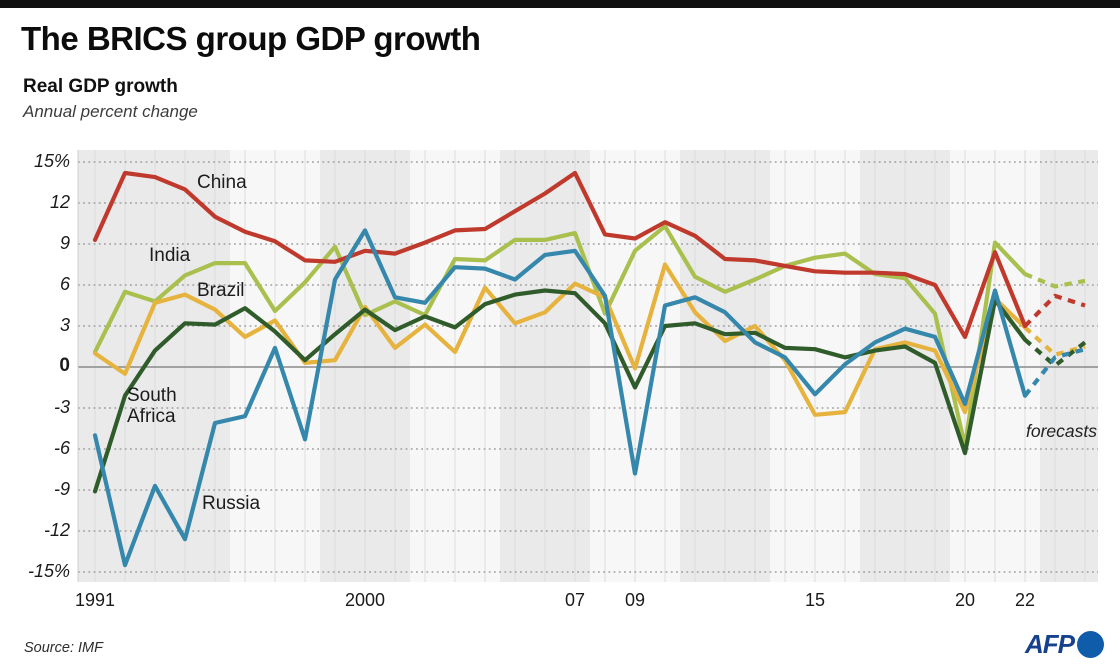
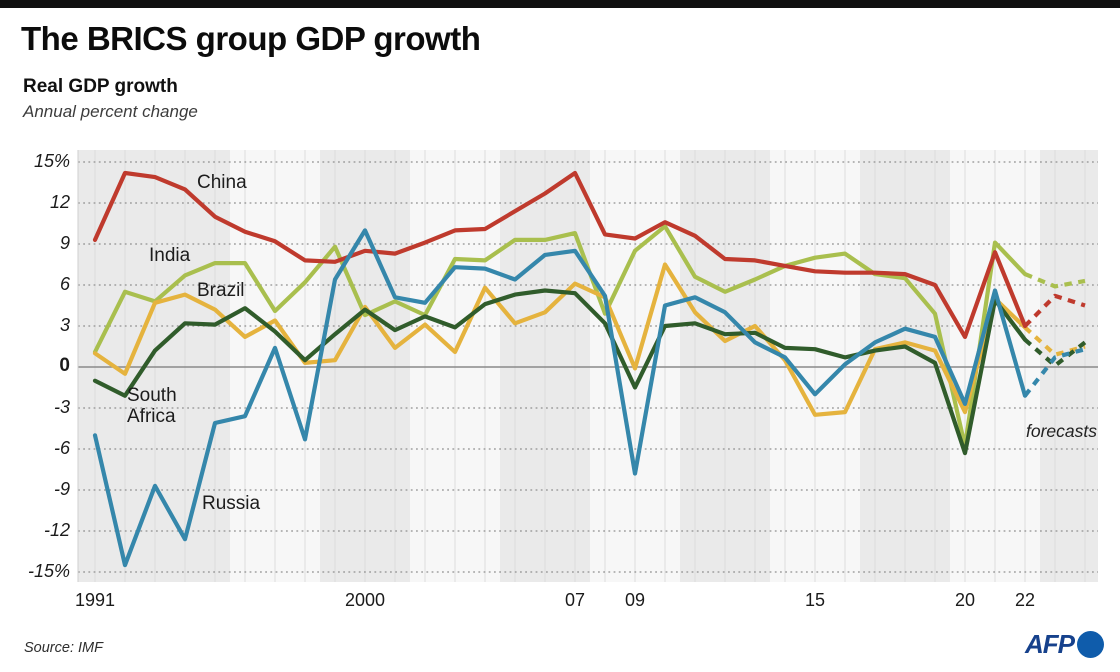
South Africa/1991: -9.1% -> -1.0%
